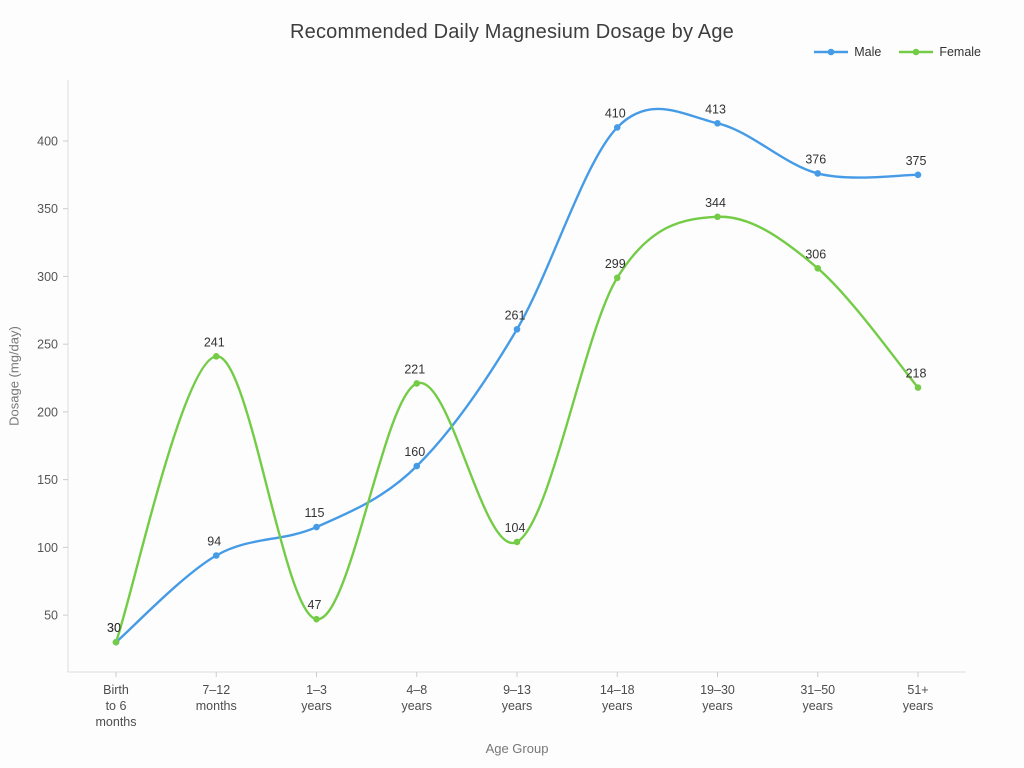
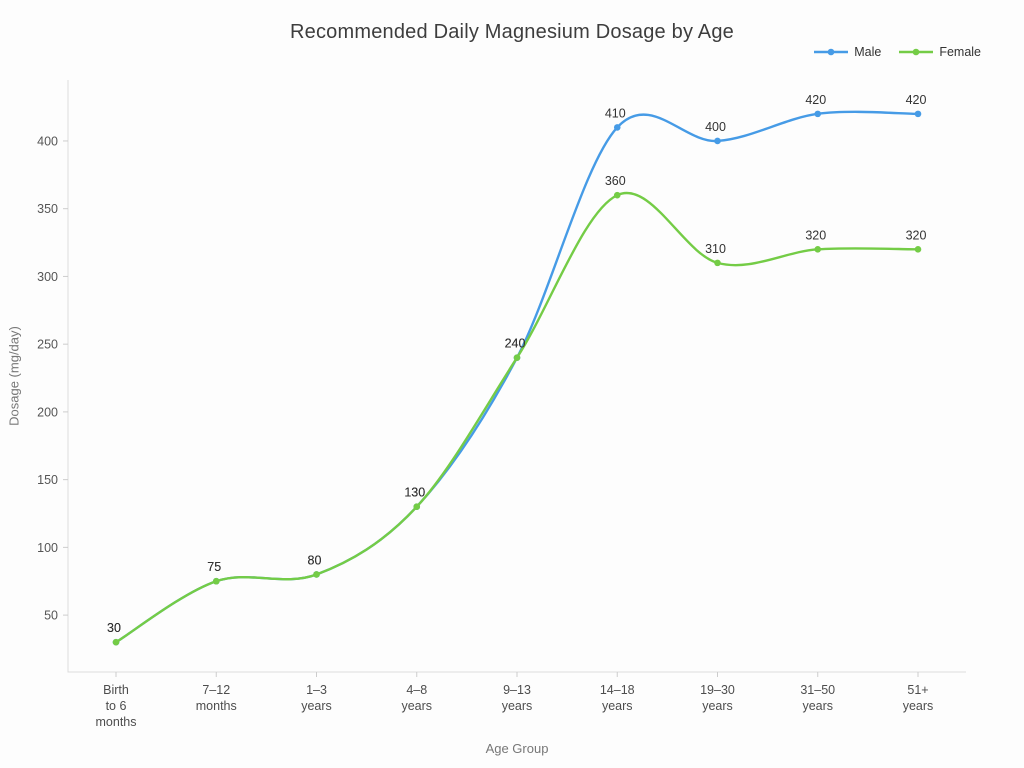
Male/7–12 months: 94 -> 75
Female/7–12 months: 241 -> 75
Male/1–3 years: 115 -> 80
Female/1–3 years: 47 -> 80
Male/4–8 years: 160 -> 130
Female/4–8 years: 221 -> 130
Male/9–13 years: 261 -> 240
Female/9–13 years: 104 -> 240
Female/14–18 years: 299 -> 360
Male/19–30 years: 413 -> 400
Female/19–30 years: 344 -> 310
Male/31–50 years: 376 -> 420
Female/31–50 years: 306 -> 320
Male/51+ years: 375 -> 420
Female/51+ years: 218 -> 320
